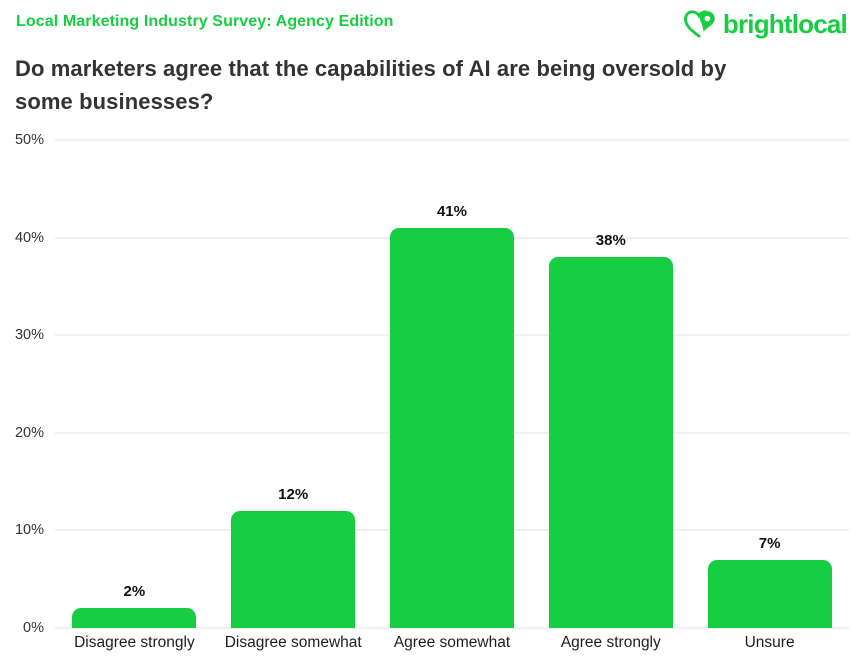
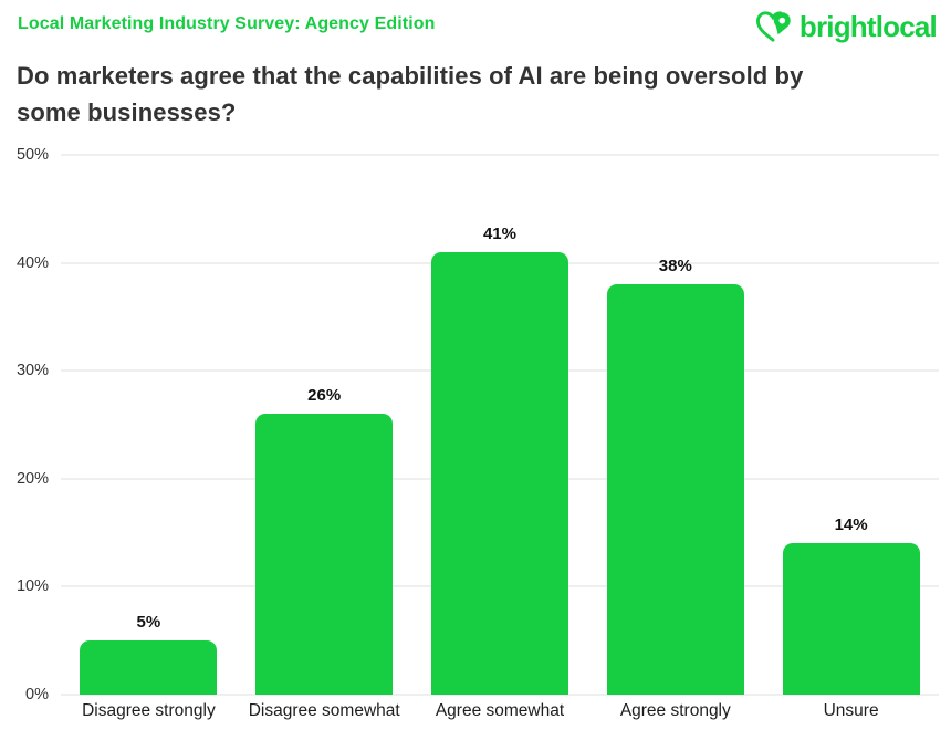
Disagree strongly: 2% -> 5%
Disagree somewhat: 12% -> 26%
Unsure: 7% -> 14%
